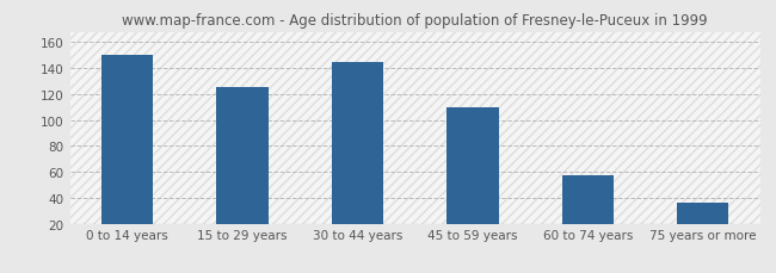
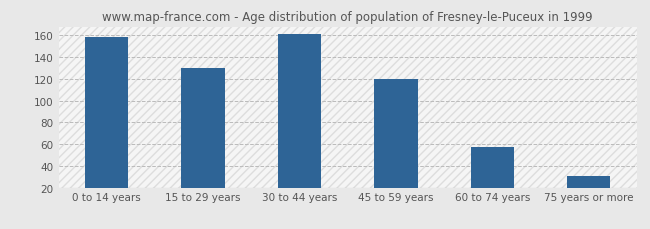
0 to 14 years: 150 -> 158
15 to 29 years: 125 -> 130
30 to 44 years: 145 -> 161
45 to 59 years: 110 -> 120
75 years or more: 36 -> 31
